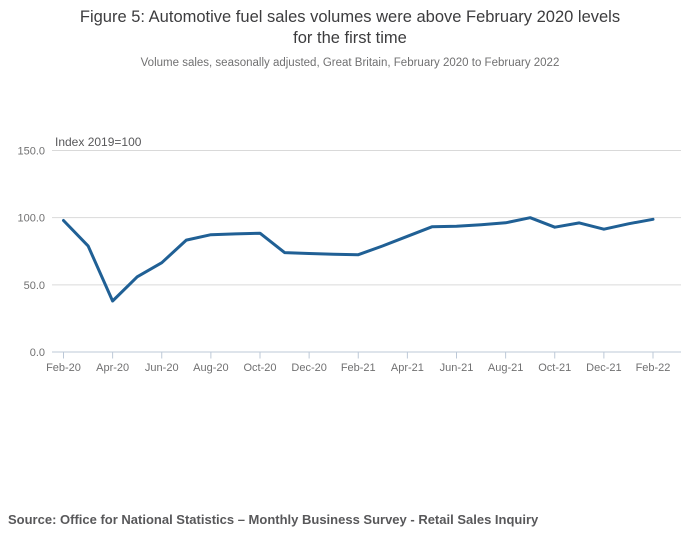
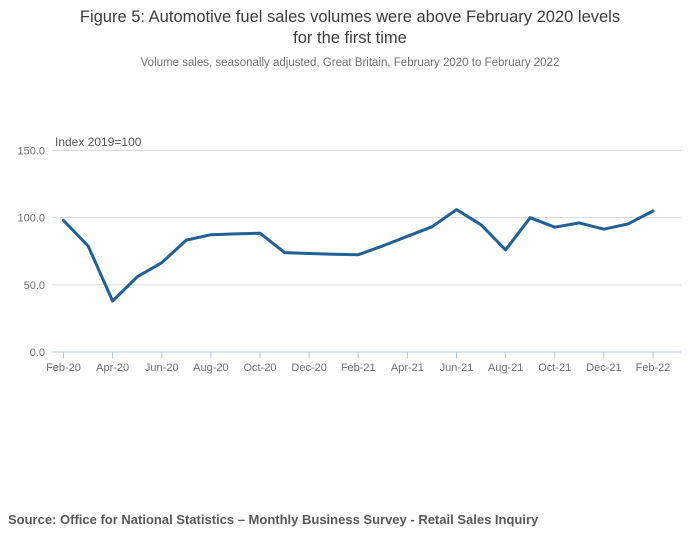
Jun-21: 94 -> 106
Aug-21: 96 -> 76
Feb-22: 99 -> 105
